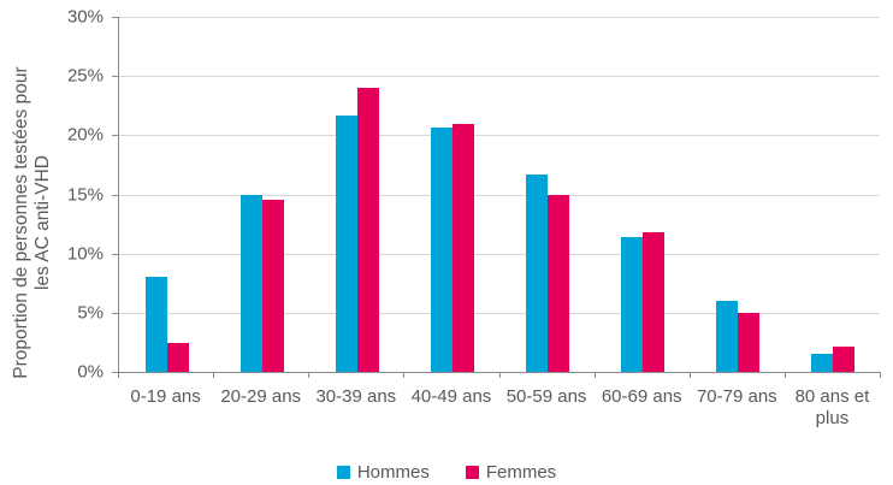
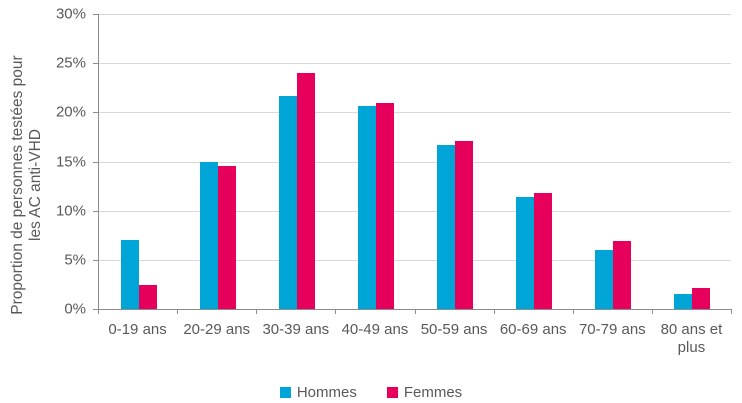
Hommes/0-19 ans: 8% -> 7%
Femmes/50-59 ans: 15% -> 17%
Femmes/70-79 ans: 5% -> 7%
